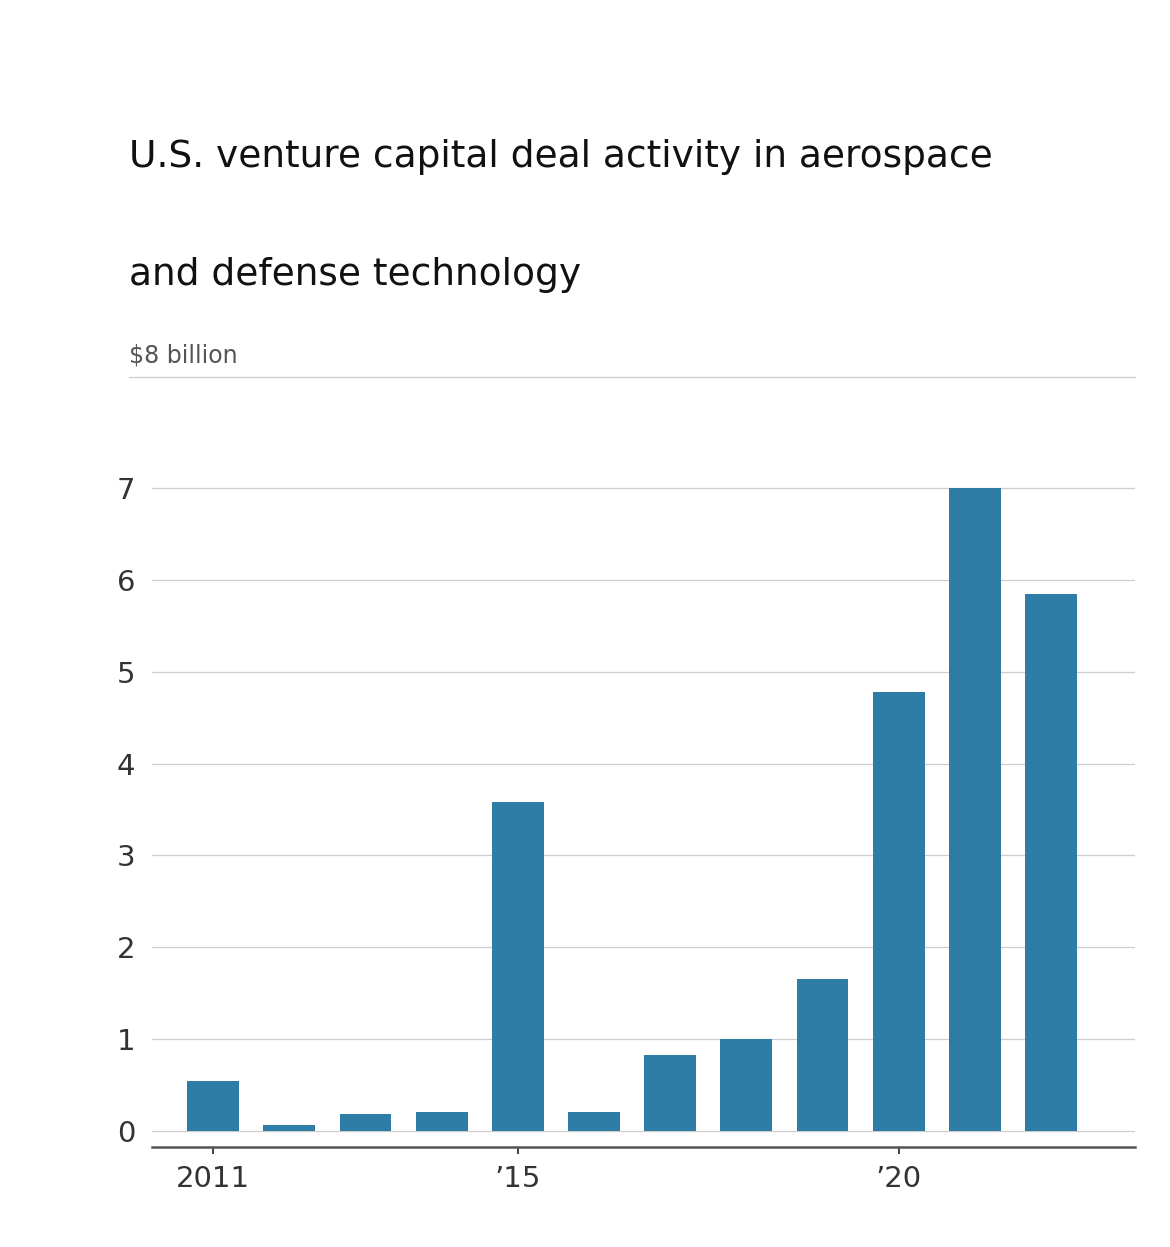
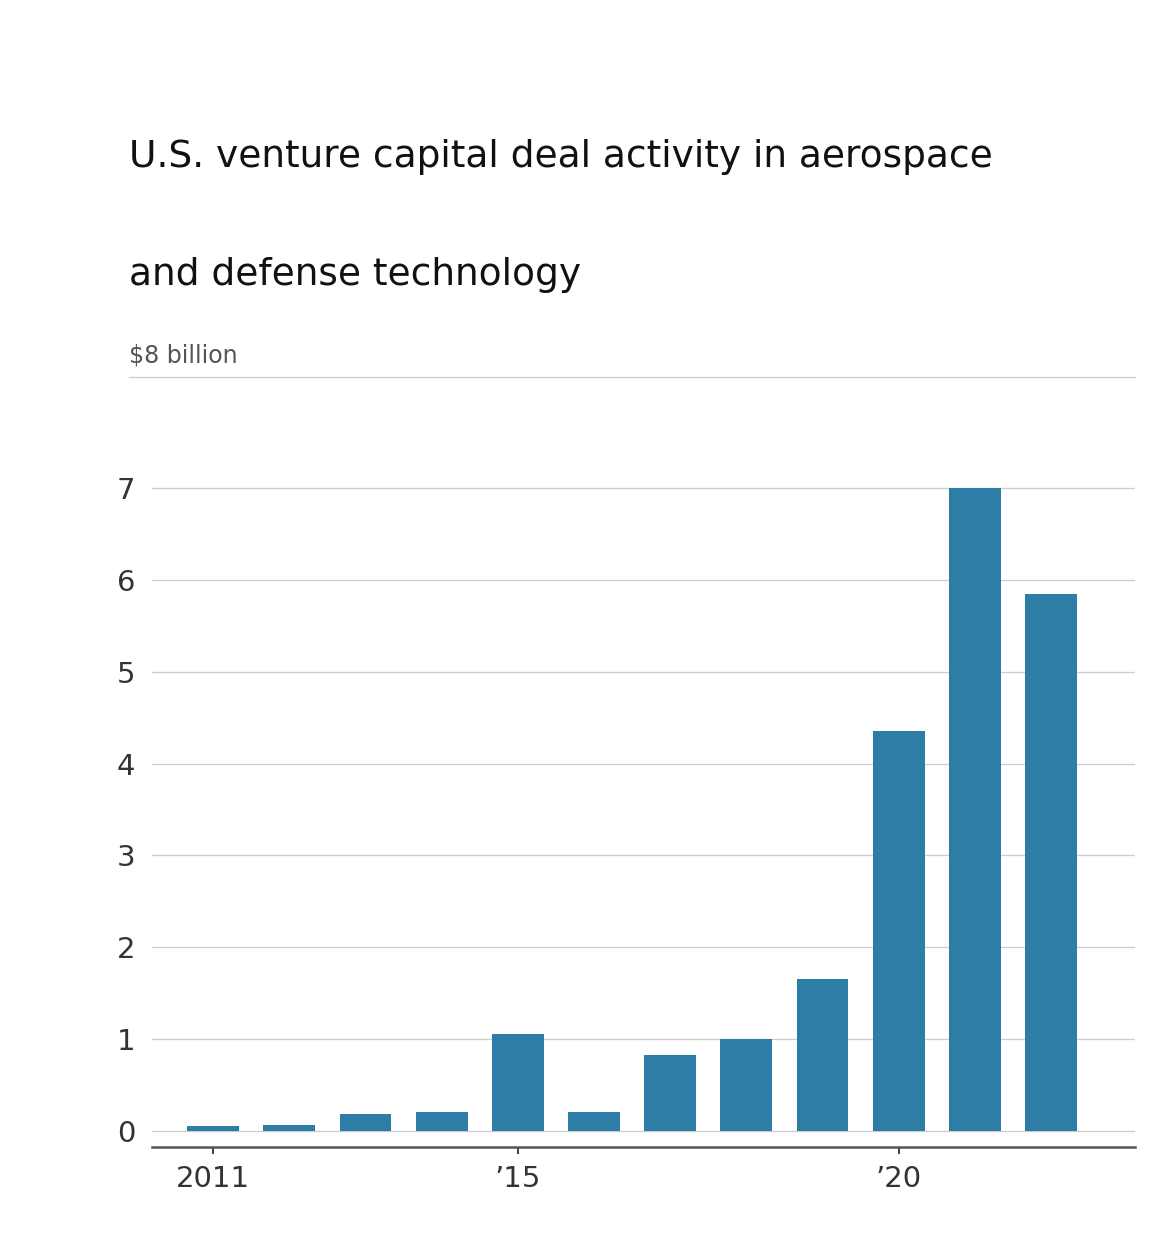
2011: 0.54 -> 0.05
’15: 3.58 -> 1.05
’20: 4.78 -> 4.35
